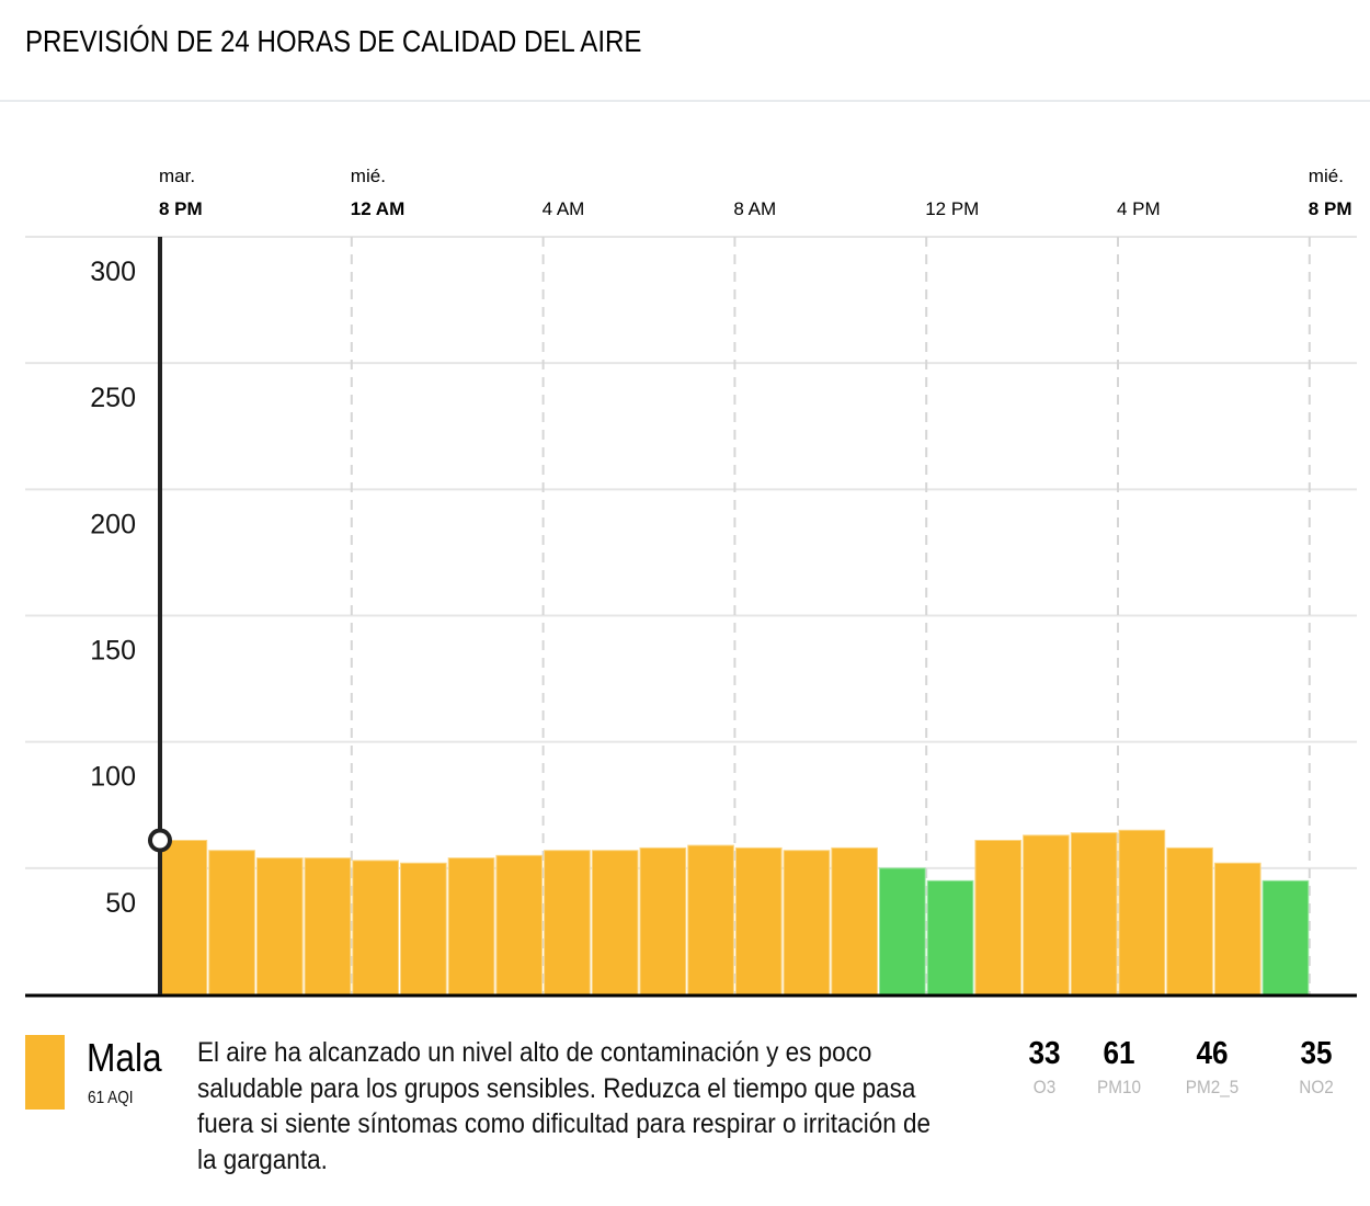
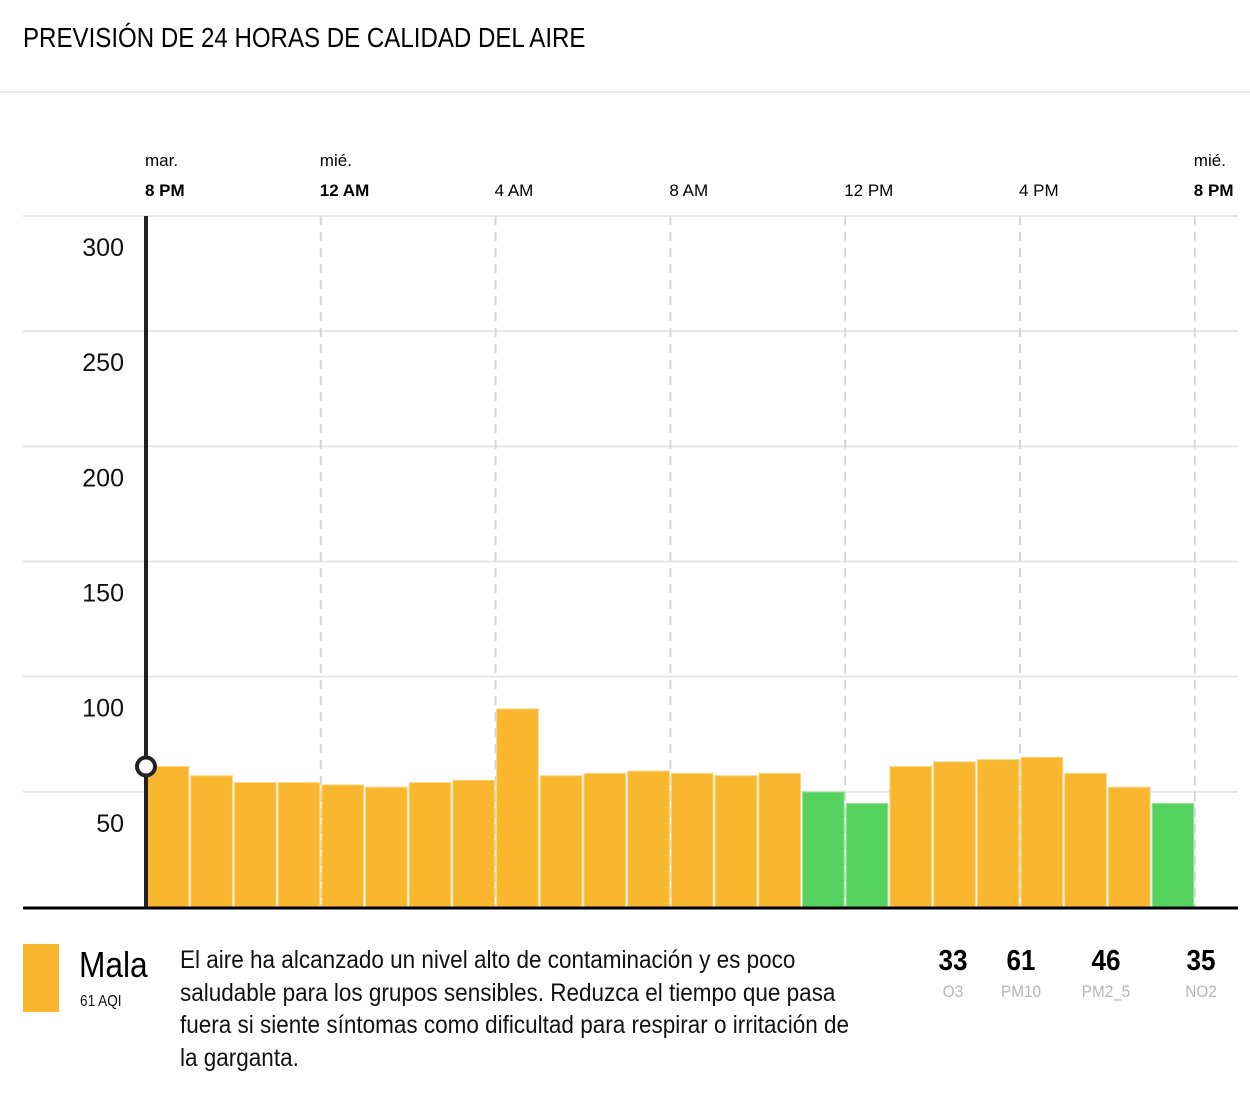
4 AM: 57 -> 86
